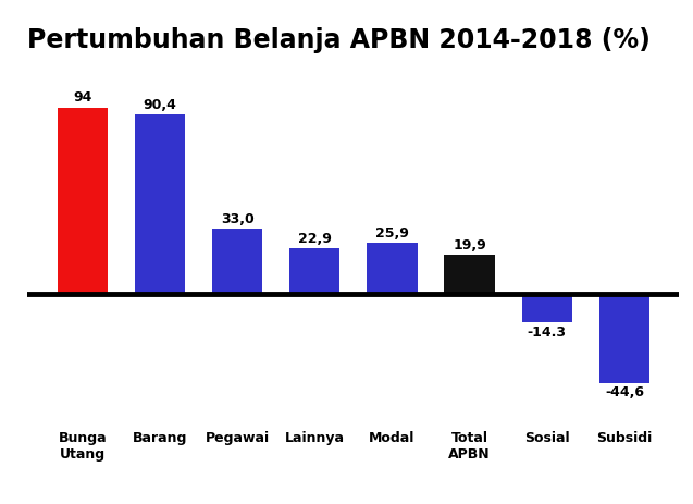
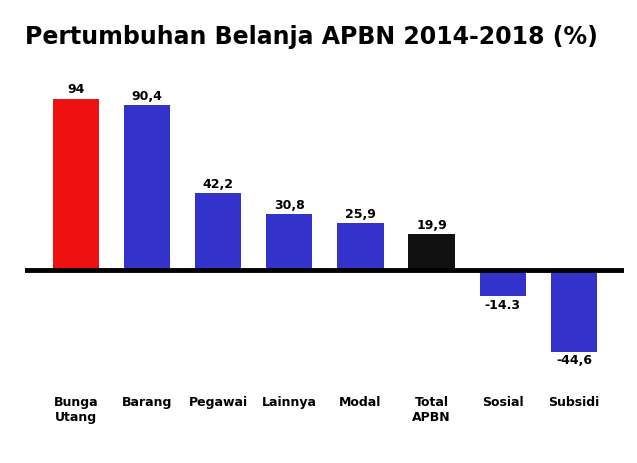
Pegawai: 33,0 -> 42,2
Lainnya: 22,9 -> 30,8
